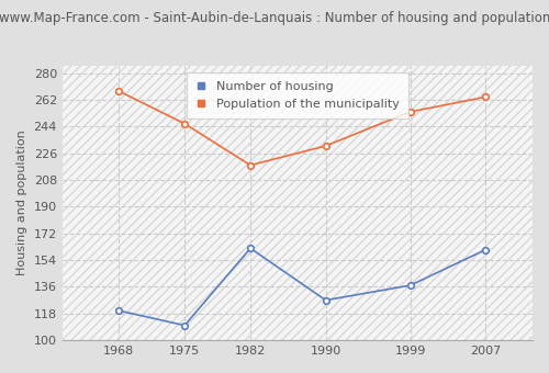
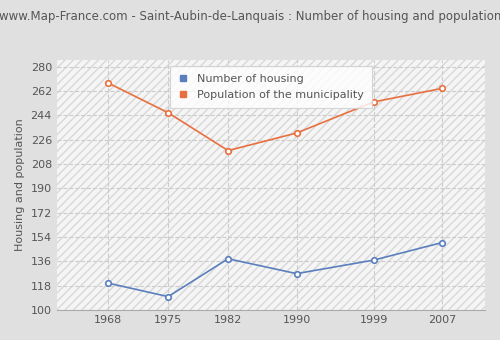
Number of housing/1982: 162 -> 138
Number of housing/2007: 161 -> 150
